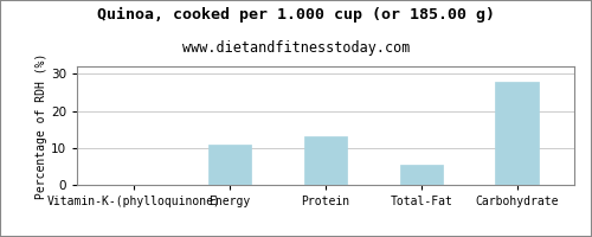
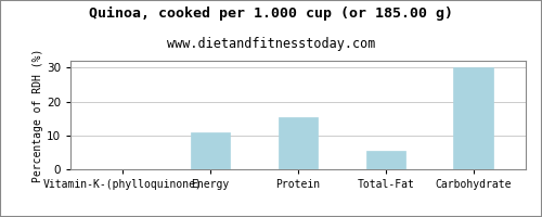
Protein: 13.0 -> 15.5
Carbohydrate: 28.0 -> 30.0
